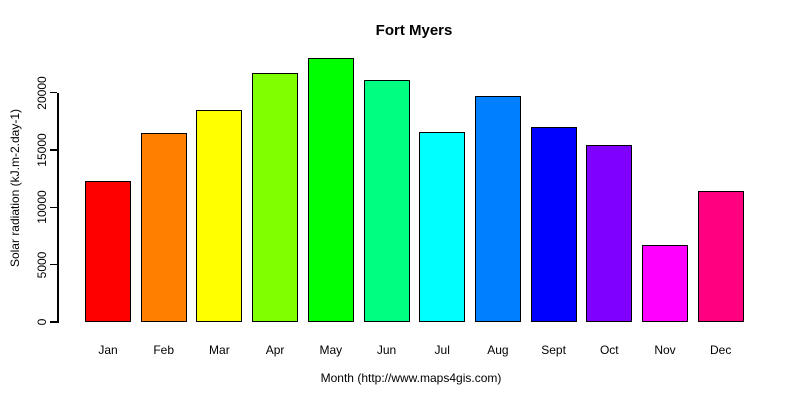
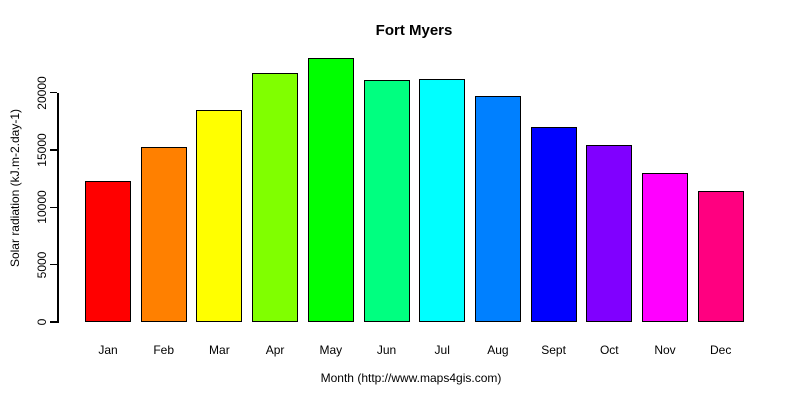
Feb: 16500 -> 15300
Jul: 16600 -> 21200
Nov: 6700 -> 13000
